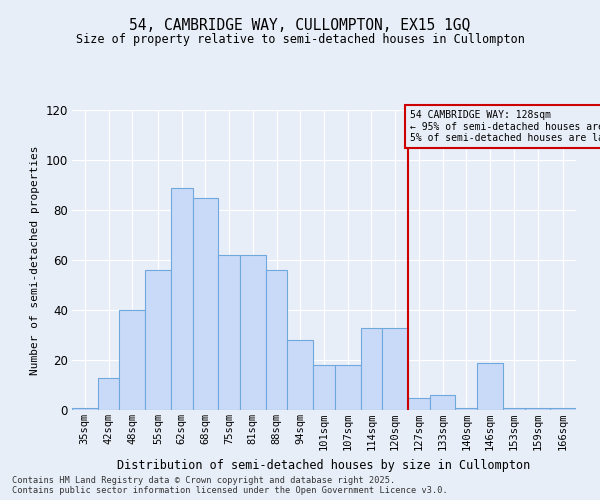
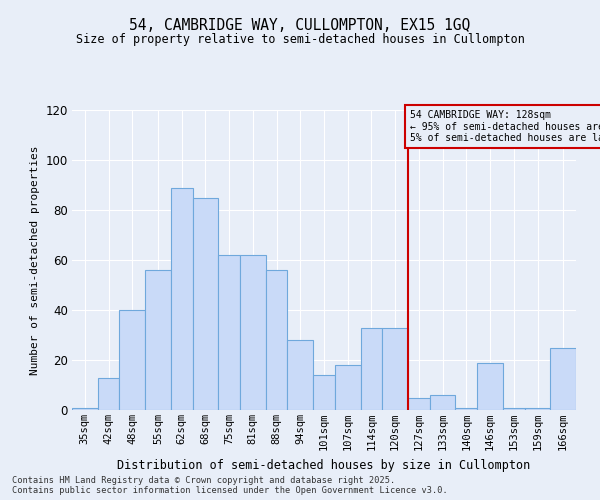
101sqm: 18 -> 14
166sqm: 1 -> 25
